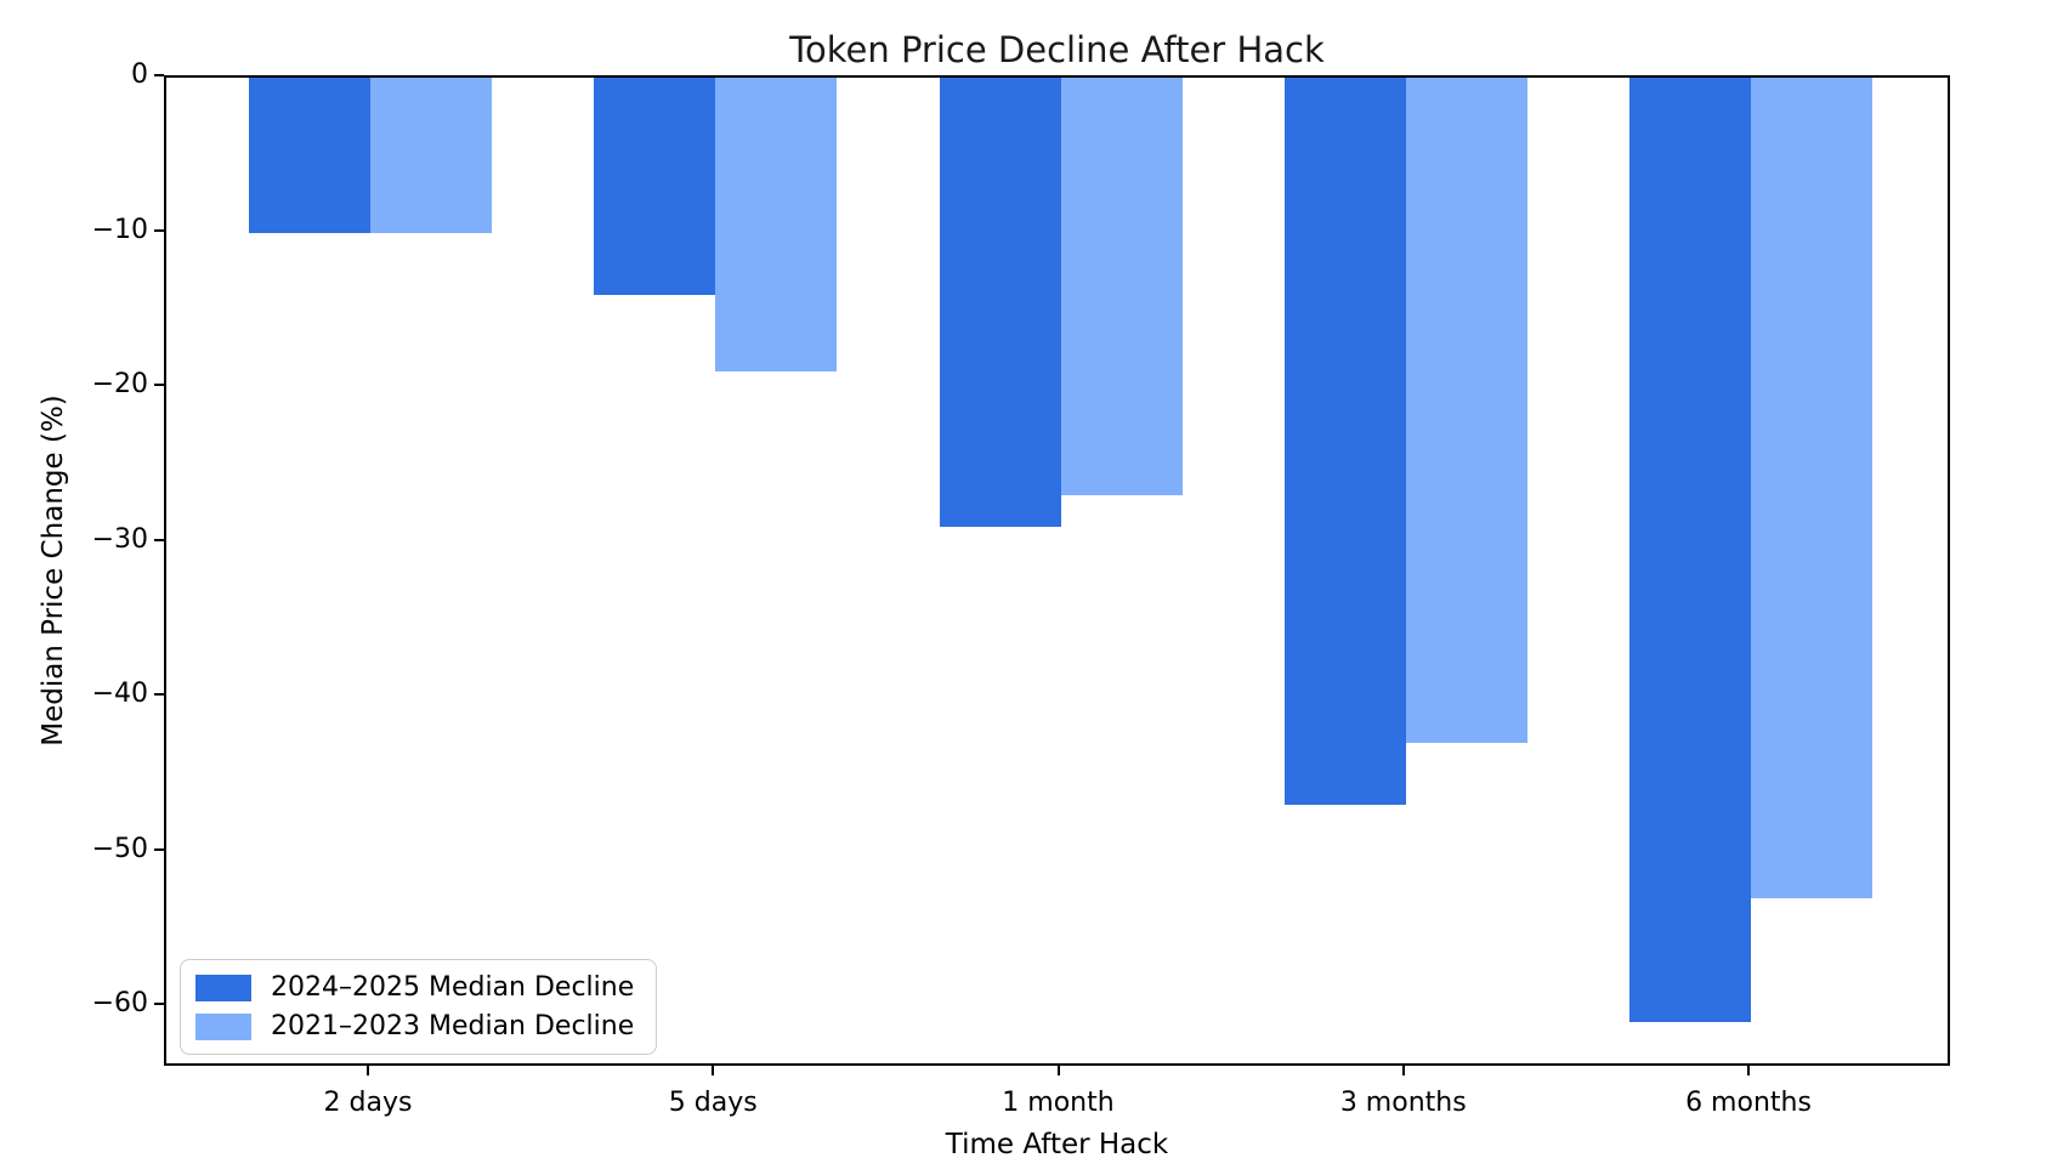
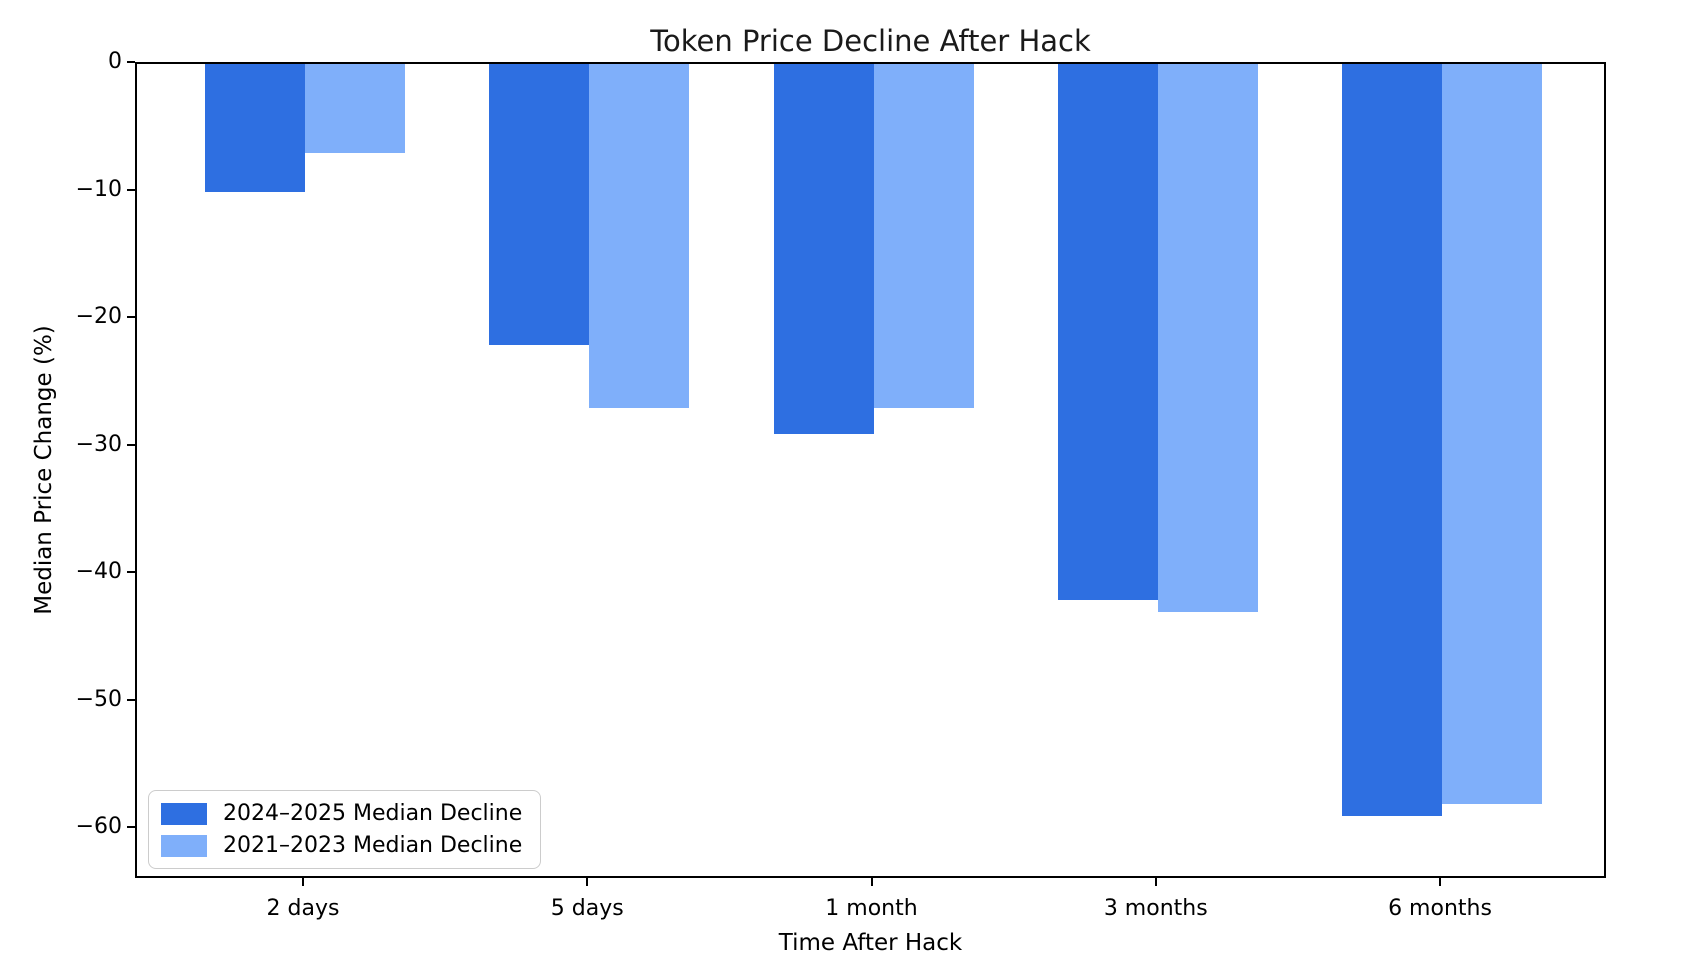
2021–2023 Median Decline/2 days: -10 -> -7
2024–2025 Median Decline/5 days: -14 -> -22
2021–2023 Median Decline/5 days: -19 -> -27
2024–2025 Median Decline/3 months: -47 -> -42
2024–2025 Median Decline/6 months: -61 -> -59
2021–2023 Median Decline/6 months: -53 -> -58
